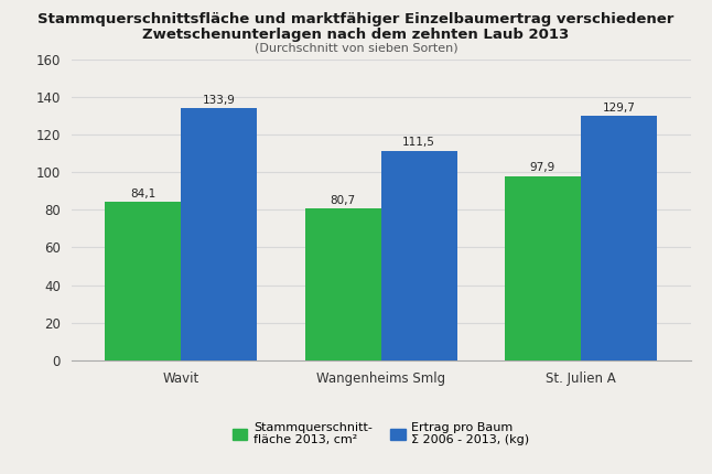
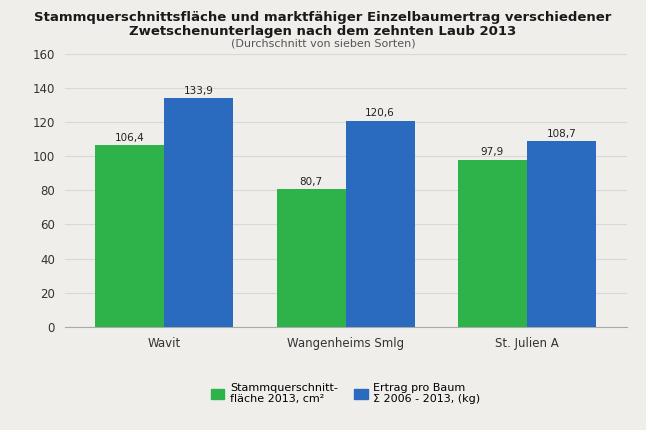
Stammquerschnitt- fläche 2013, cm²/Wavit: 84,1 -> 106,4
Ertrag pro Baum Σ 2006 - 2013, (kg)/Wangenheims Smlg: 111,5 -> 120,6
Ertrag pro Baum Σ 2006 - 2013, (kg)/St. Julien A: 129,7 -> 108,7
